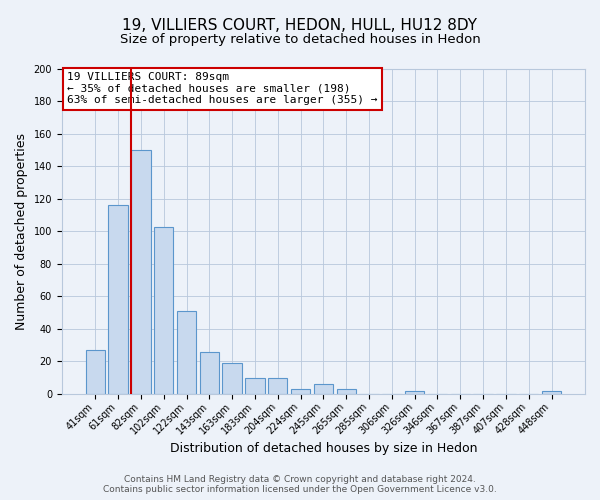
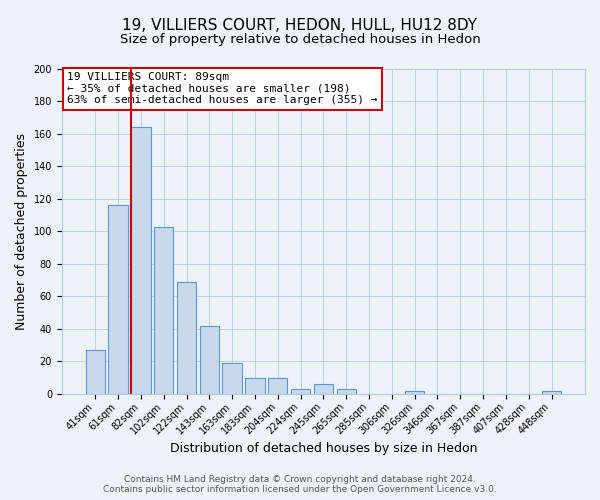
82sqm: 150 -> 164
122sqm: 51 -> 69
143sqm: 26 -> 42
